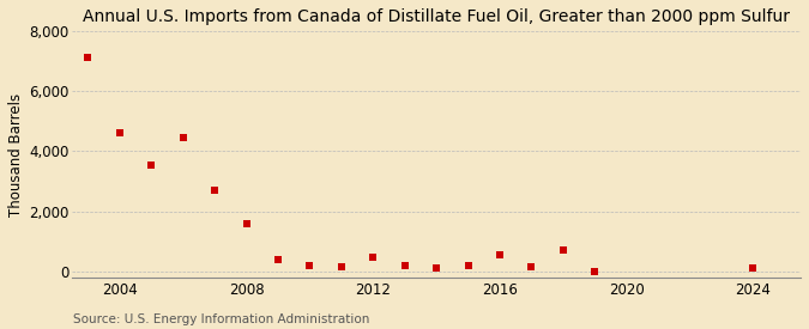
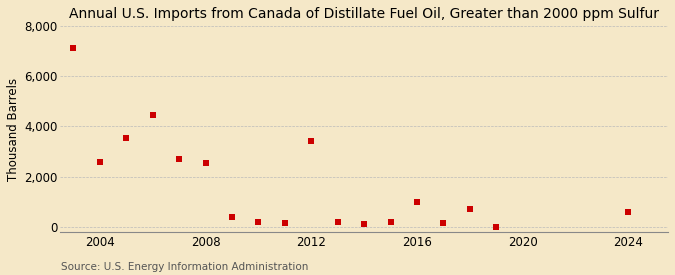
2004: 4,600 -> 2,600
2008: 1,600 -> 2,550
2012: 450 -> 3,400
2016: 550 -> 1,000
2024: 100 -> 600
